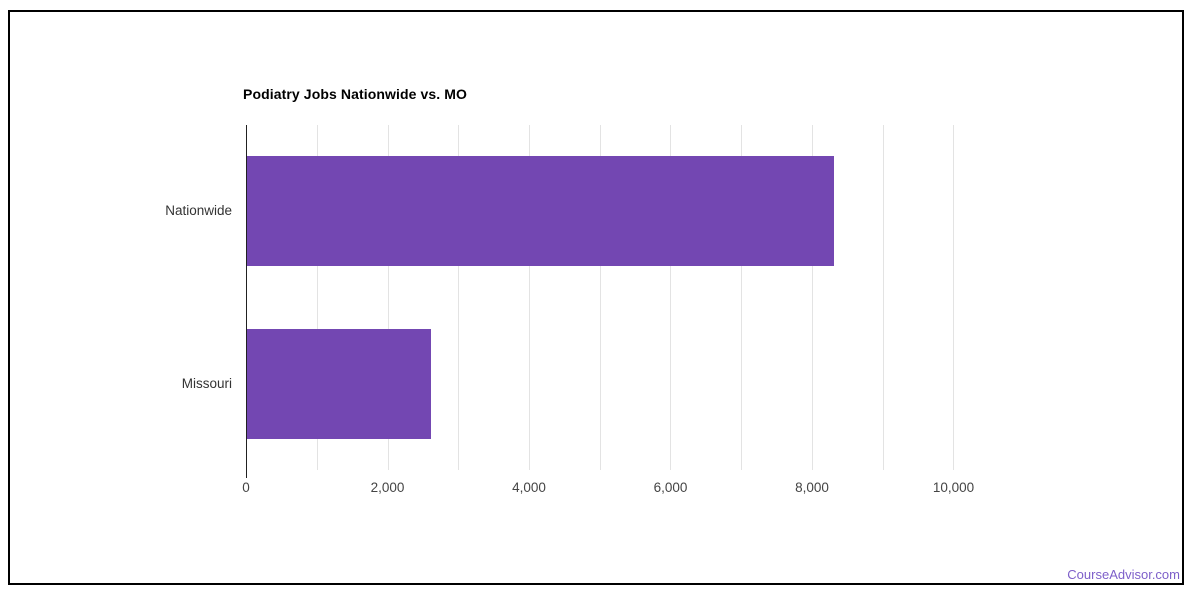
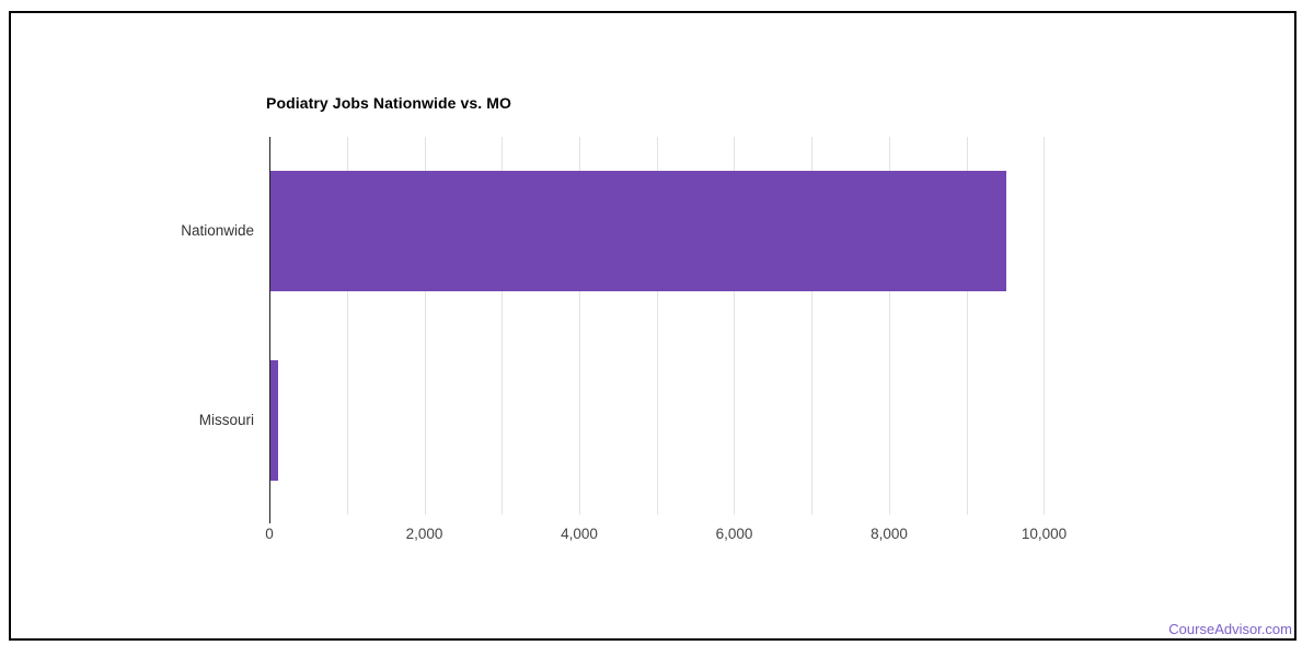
Nationwide: 8300 -> 9500
Missouri: 2600 -> 100
